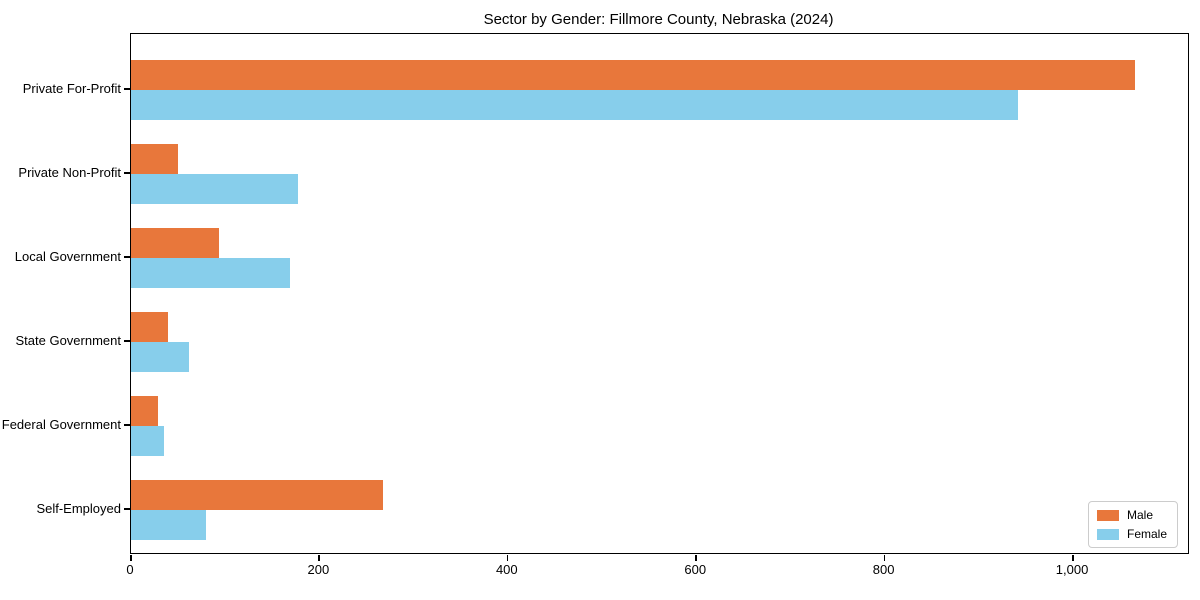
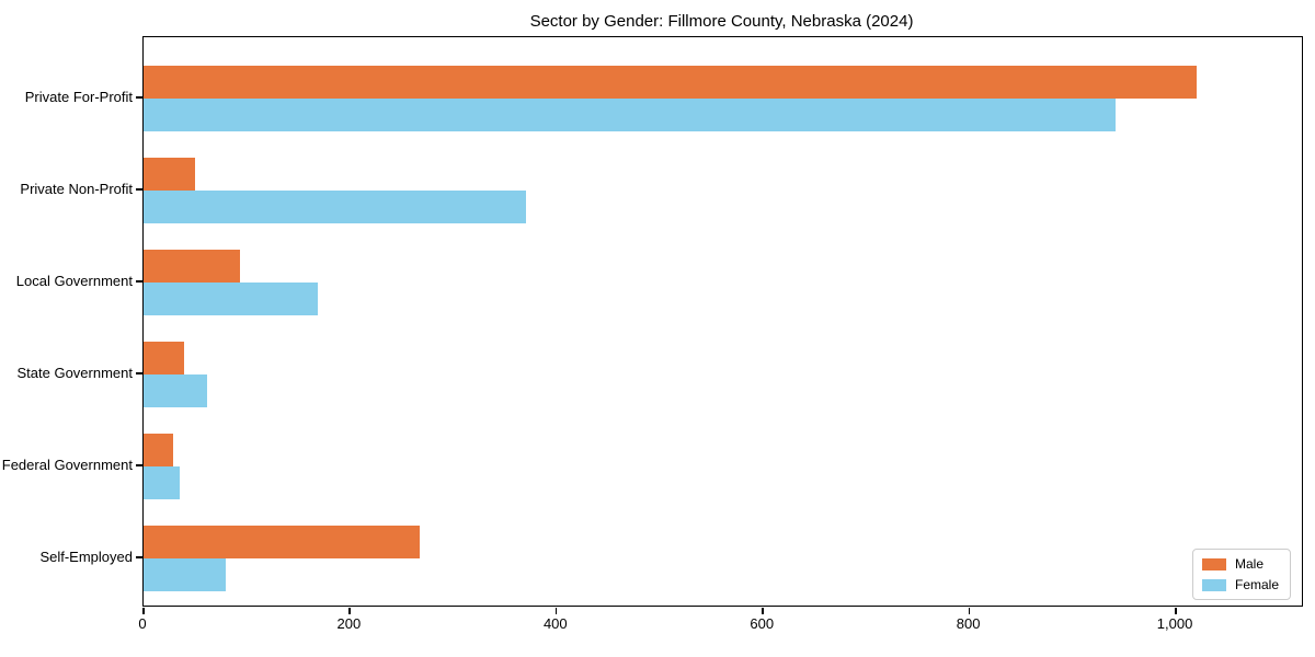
Male/Private For-Profit: 1070 -> 1020
Female/Private Non-Profit: 180 -> 370
